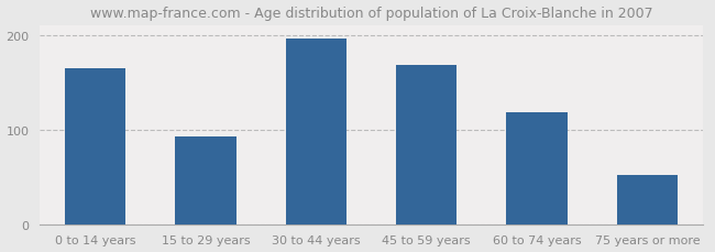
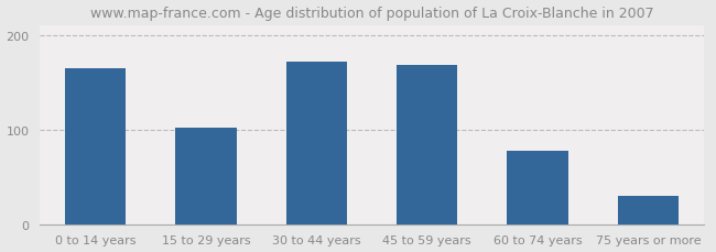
15 to 29 years: 93 -> 102
30 to 44 years: 196 -> 172
60 to 74 years: 118 -> 78
75 years or more: 52 -> 30
